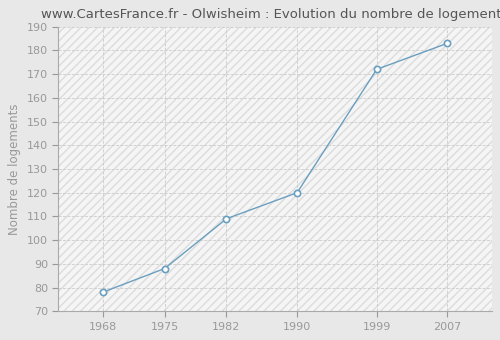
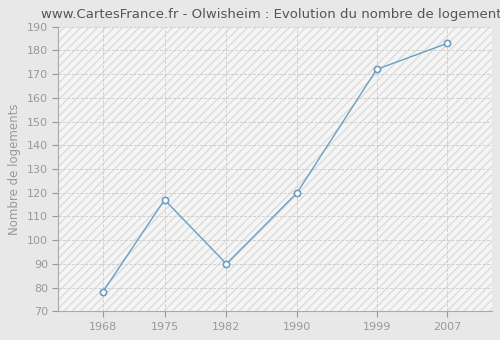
1975: 88 -> 117
1982: 109 -> 90
